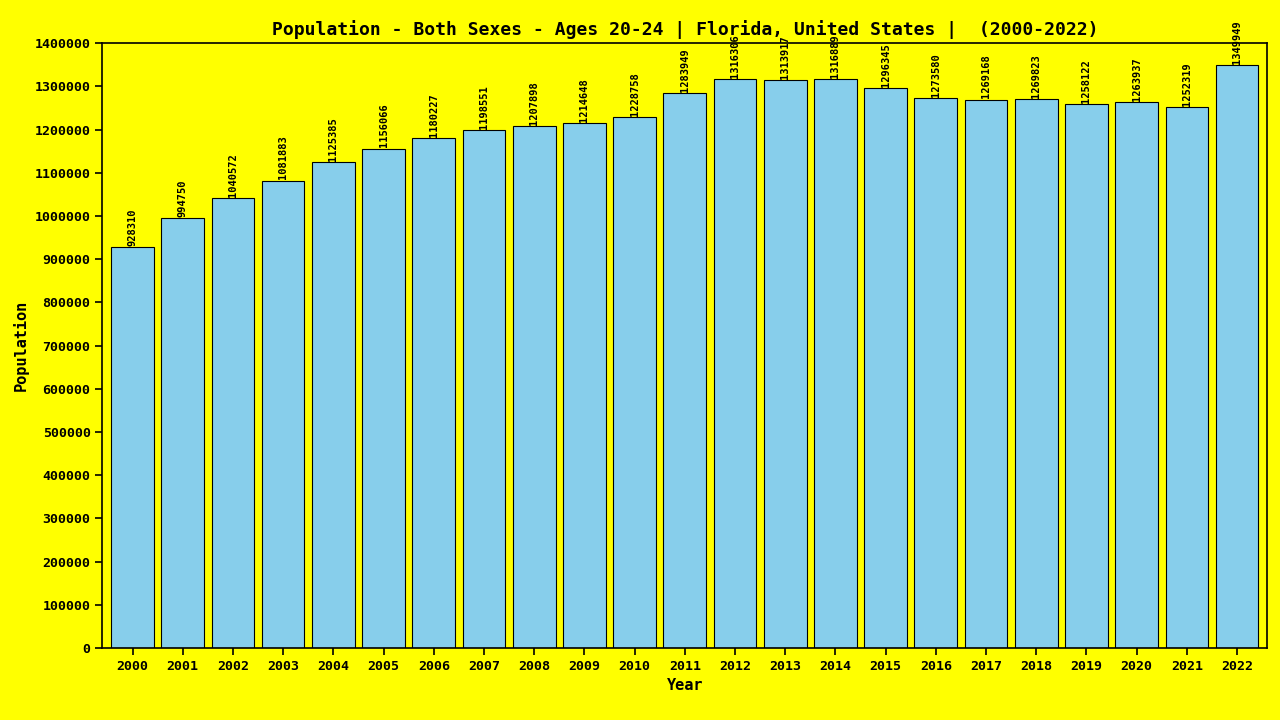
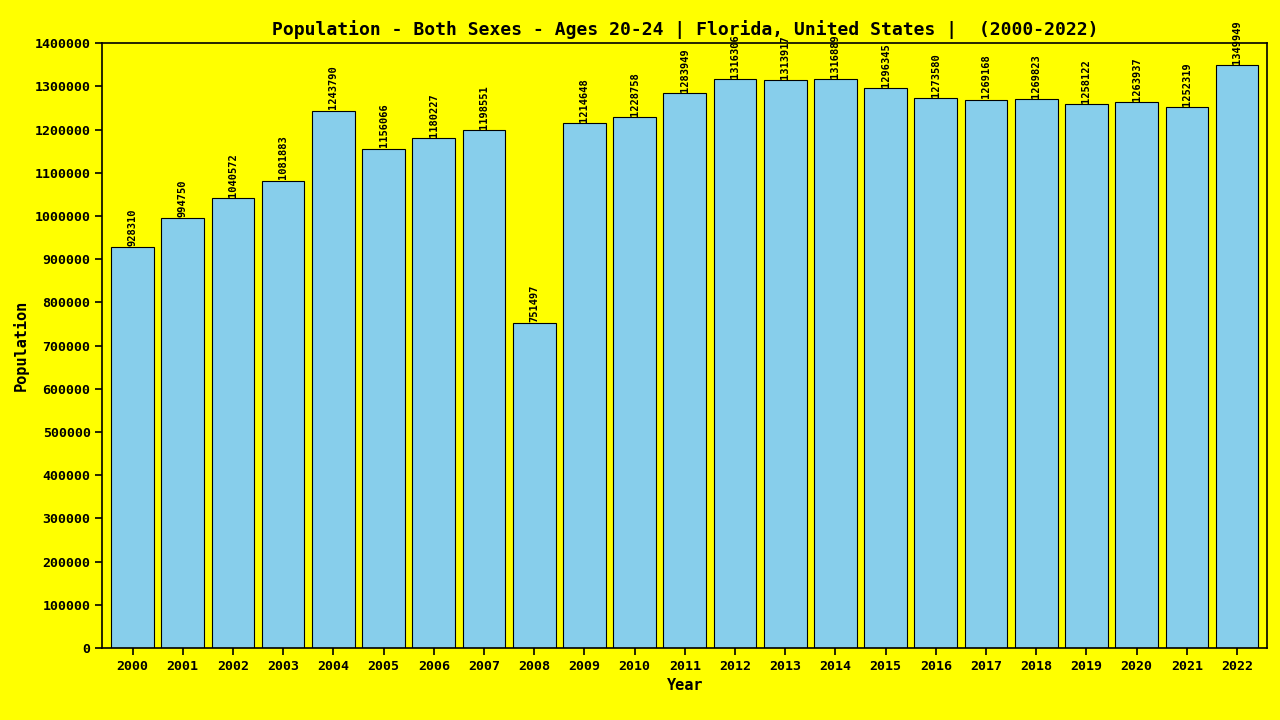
2004: 1125385 -> 1243790
2008: 1207898 -> 751497
